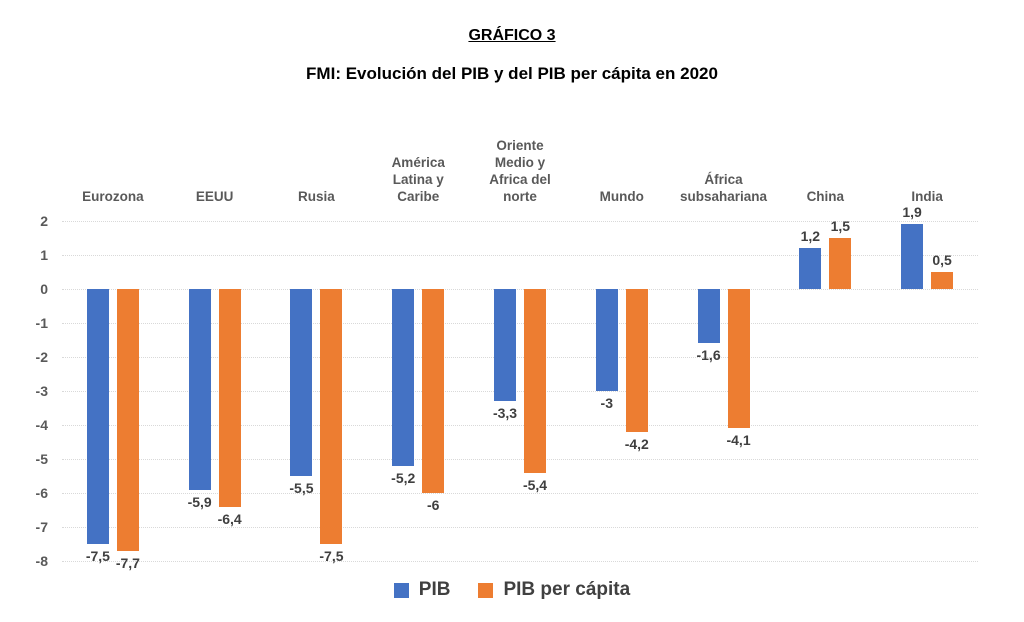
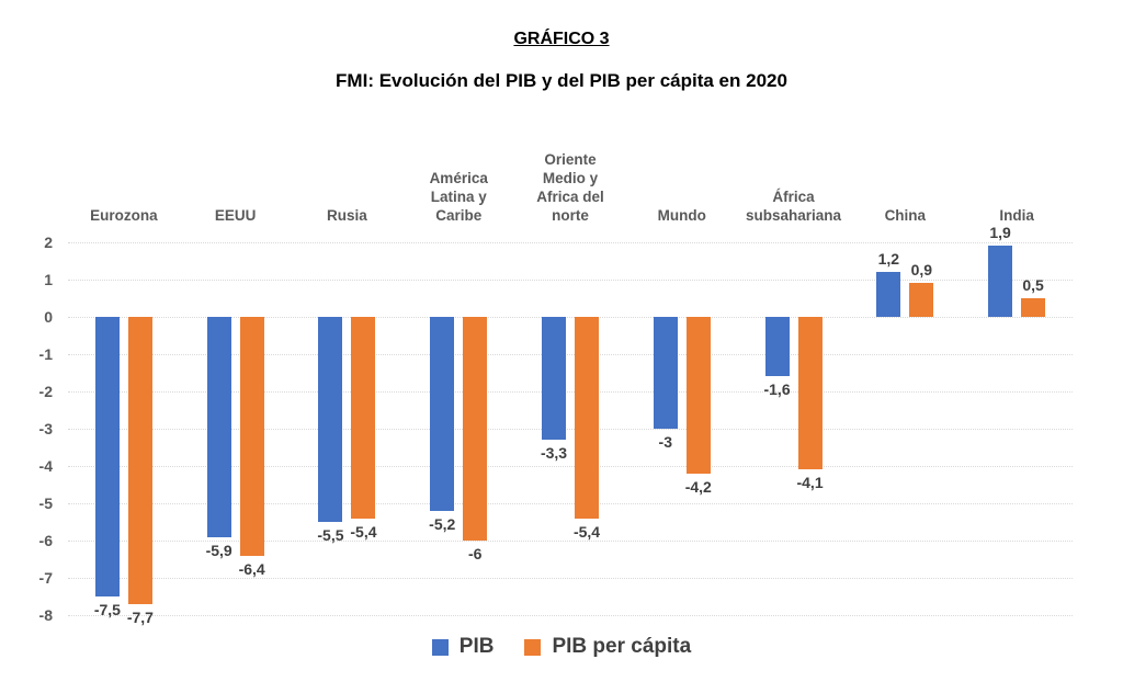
PIB per cápita/Rusia: -7,5 -> -5,4
PIB per cápita/China: 1,5 -> 0,9
